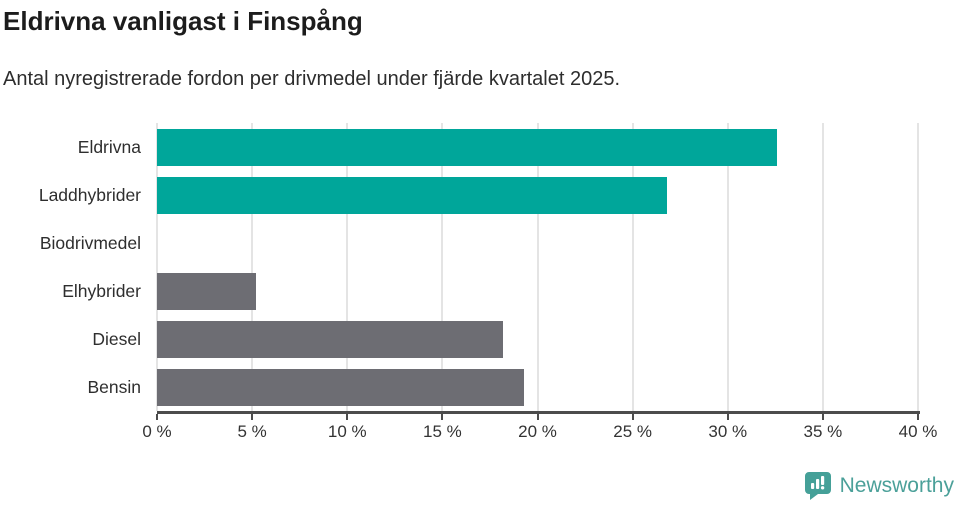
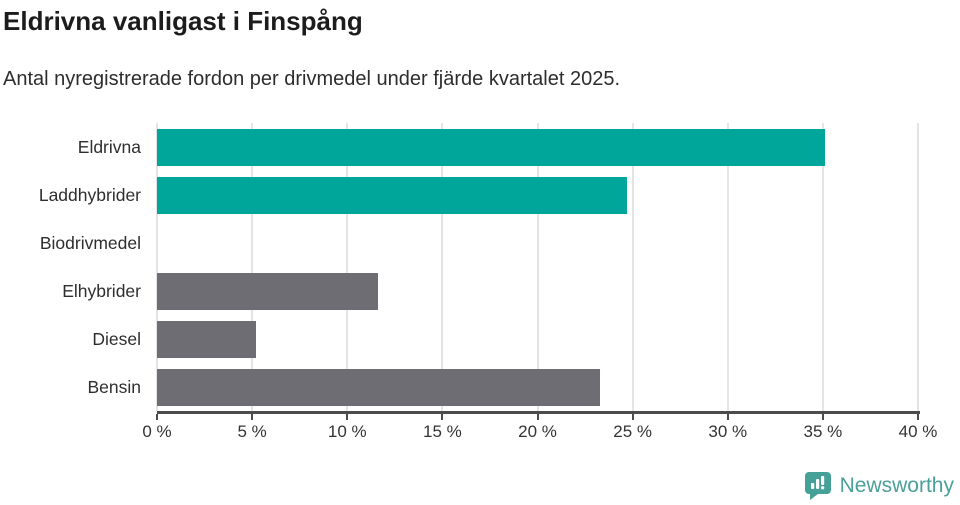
Eldrivna: 32.6% -> 35.1%
Laddhybrider: 26.8% -> 24.7%
Elhybrider: 5.2% -> 11.6%
Diesel: 18.2% -> 5.2%
Bensin: 19.3% -> 23.3%
